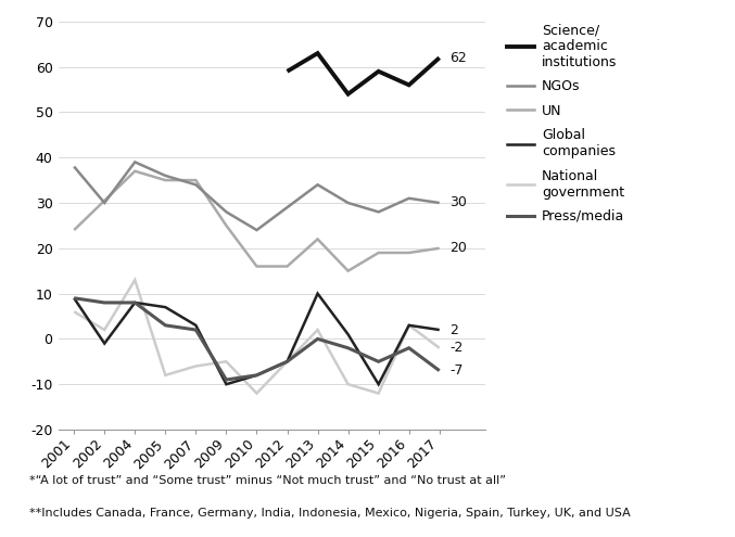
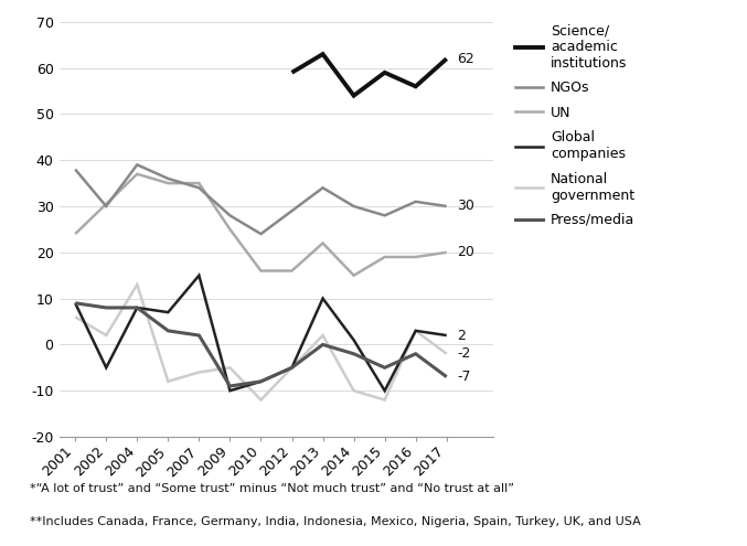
Global companies/2002: -1 -> -5
Global companies/2007: 3 -> 15
